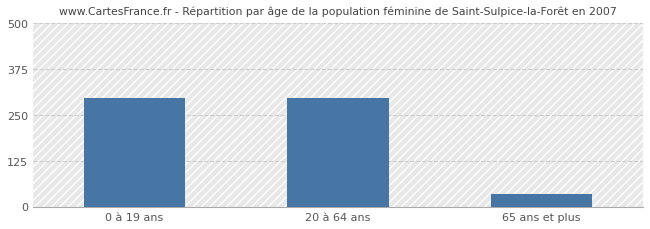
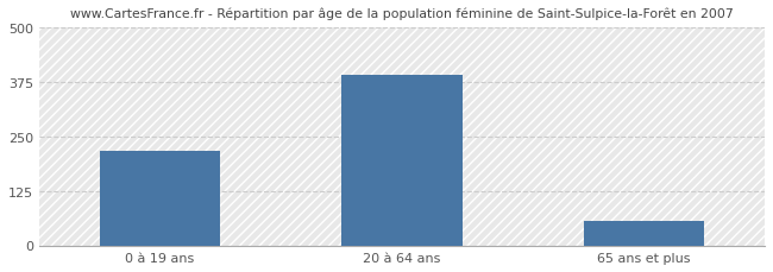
0 à 19 ans: 295 -> 215
20 à 64 ans: 295 -> 390
65 ans et plus: 35 -> 55
